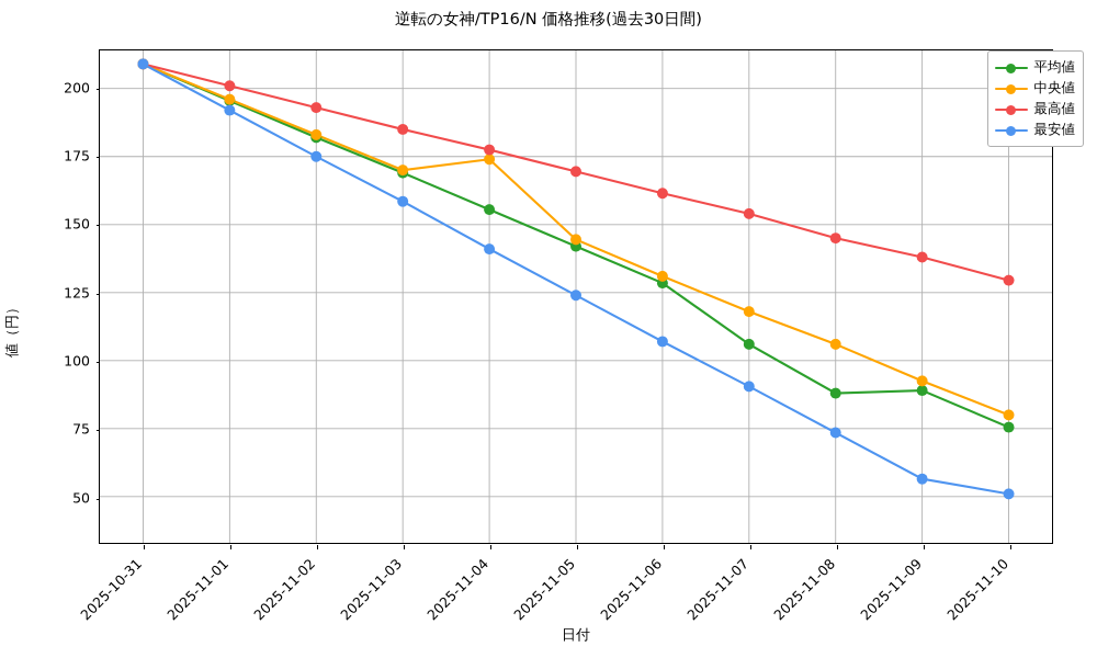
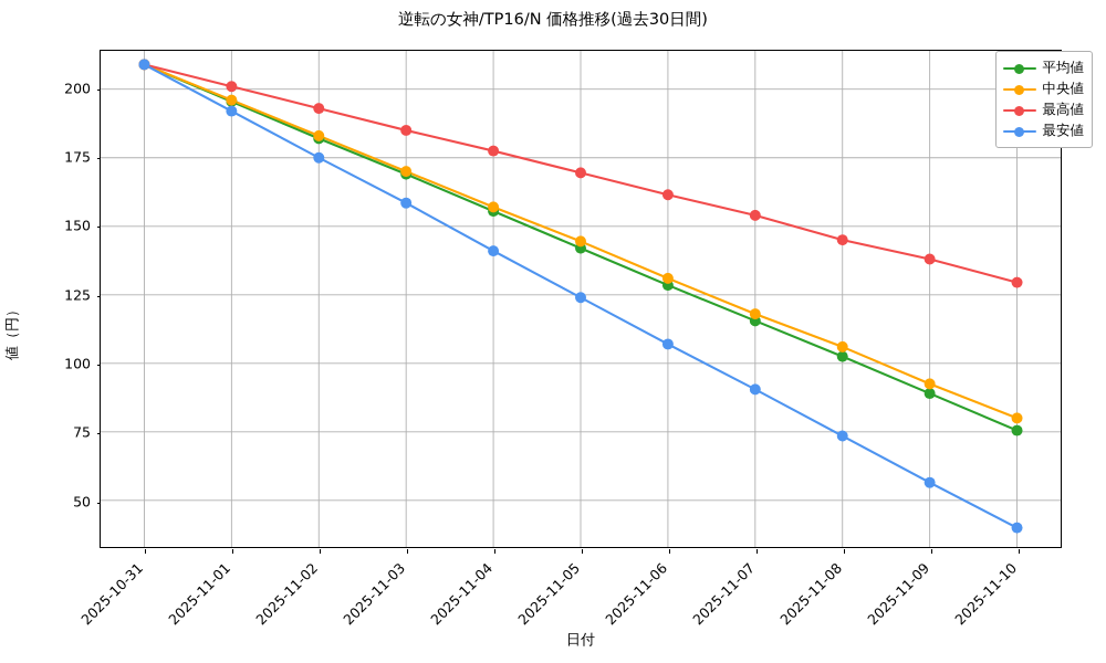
中央値/2025-11-04: 174 -> 157
平均値/2025-11-07: 106 -> 116
平均値/2025-11-08: 88 -> 102
最安値/2025-11-10: 51 -> 40
